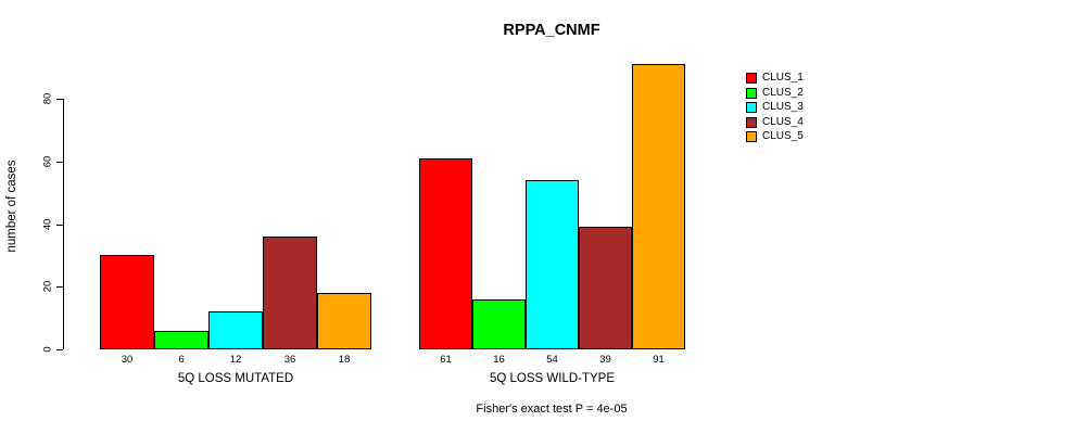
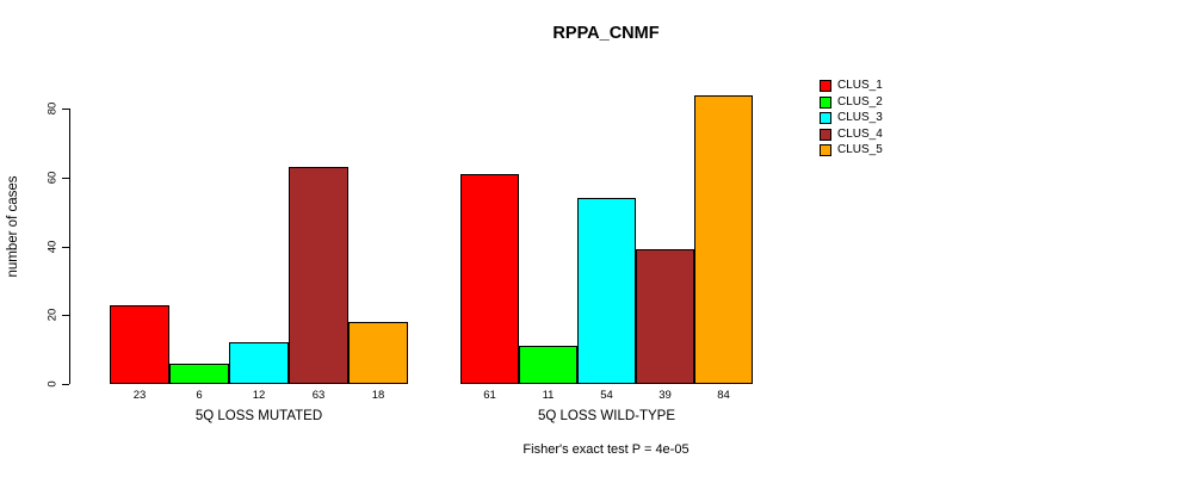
CLUS_1/5Q LOSS MUTATED: 30 -> 23
CLUS_4/5Q LOSS MUTATED: 36 -> 63
CLUS_2/5Q LOSS WILD-TYPE: 16 -> 11
CLUS_5/5Q LOSS WILD-TYPE: 91 -> 84
